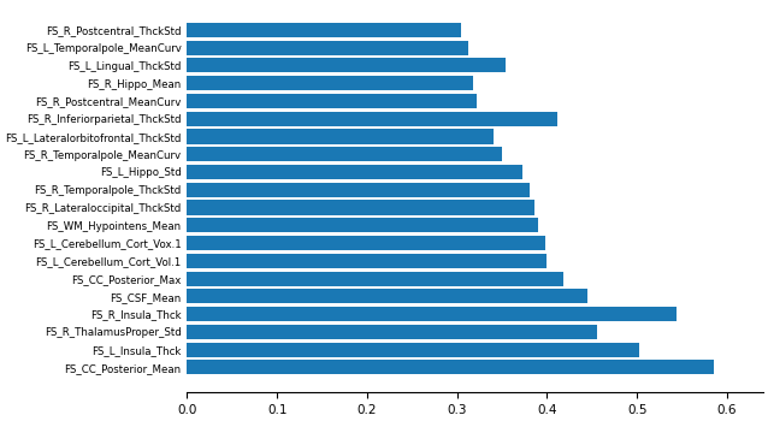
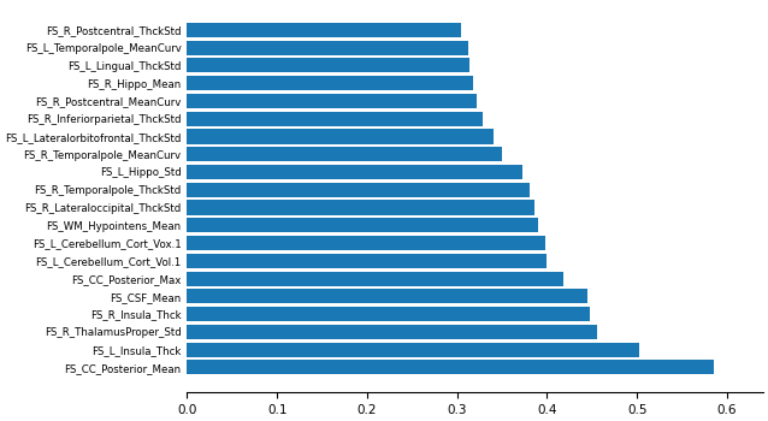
FS_L_Lingual_ThckStd: 0.354 -> 0.314
FS_R_Inferiorparietal_ThckStd: 0.412 -> 0.328
FS_R_Insula_Thck: 0.544 -> 0.448
